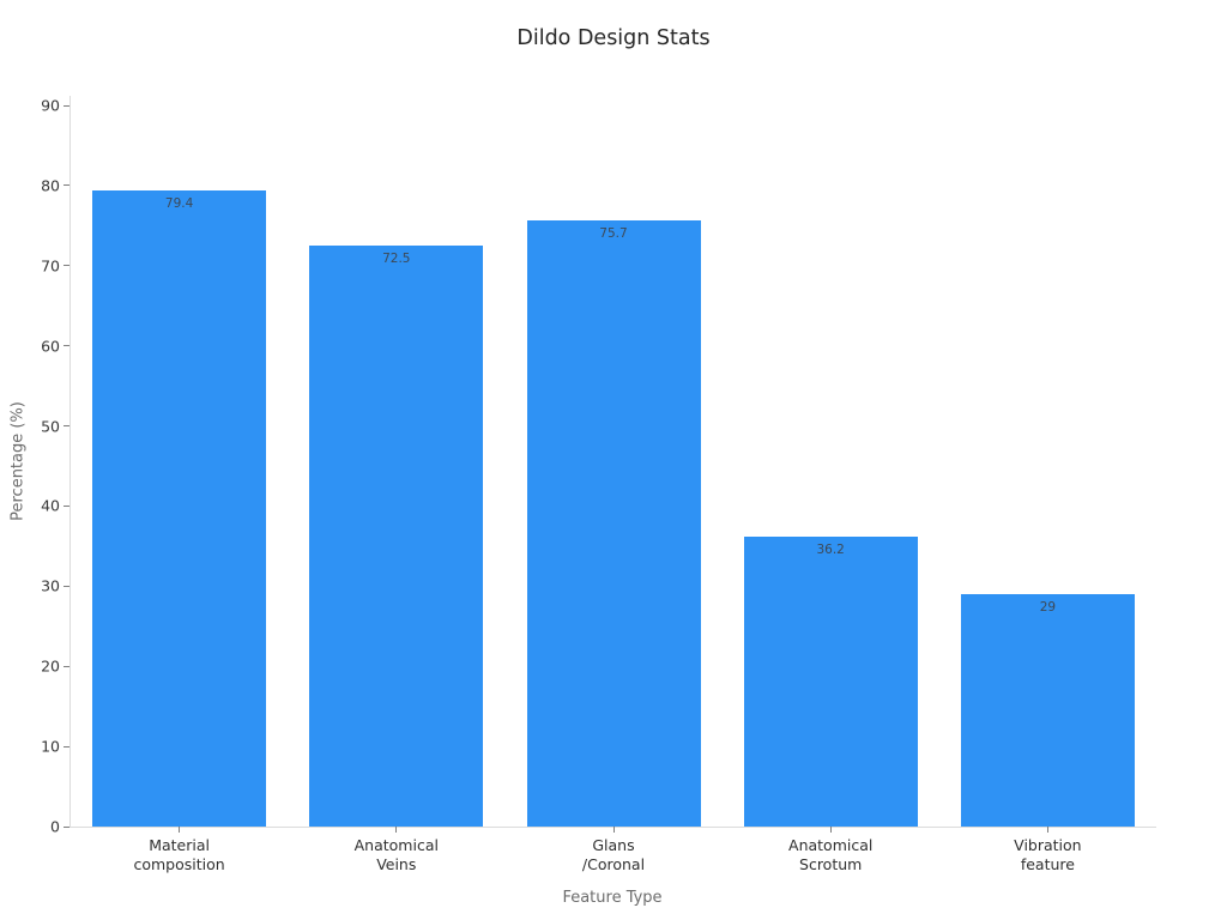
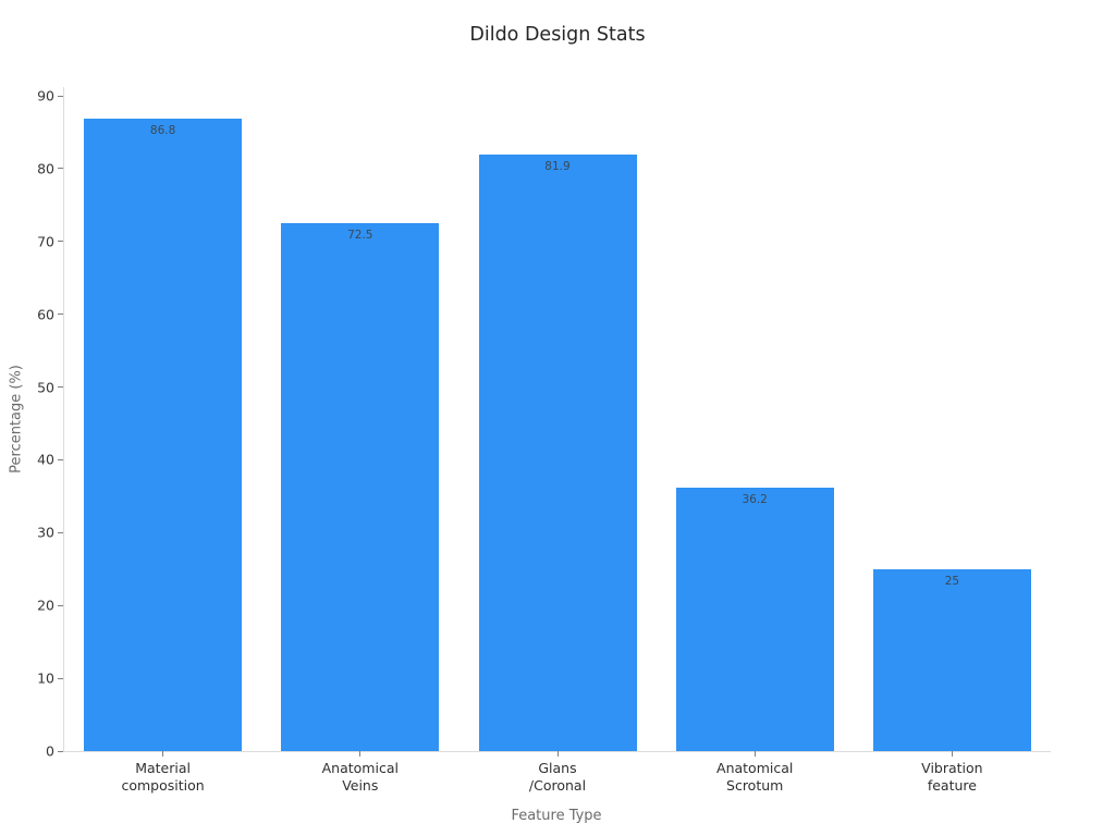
Material composition: 79.4 -> 86.8
Glans /Coronal: 75.7 -> 81.9
Vibration feature: 29 -> 25
